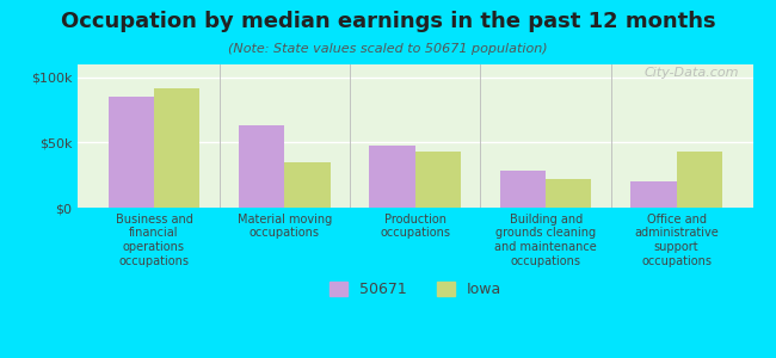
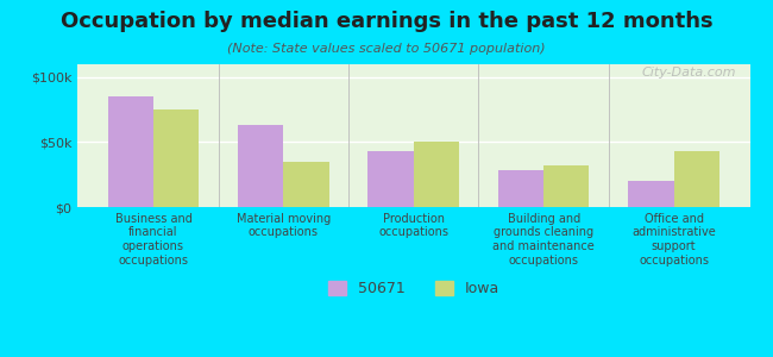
Iowa/Business and financial operations occupations: $92k -> $75k
50671/Production occupations: $48k -> $43k
Iowa/Production occupations: $43k -> $50k
Iowa/Building and grounds cleaning and maintenance occupations: $22k -> $32k
